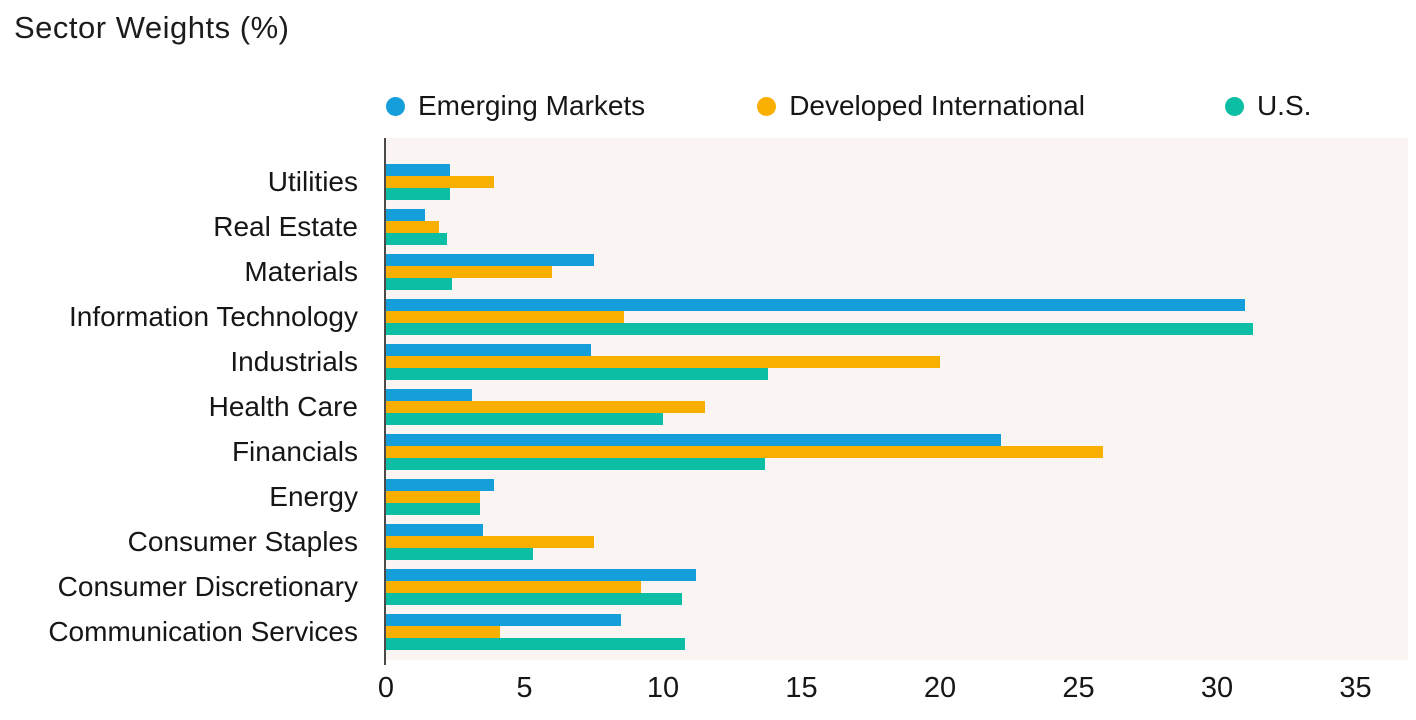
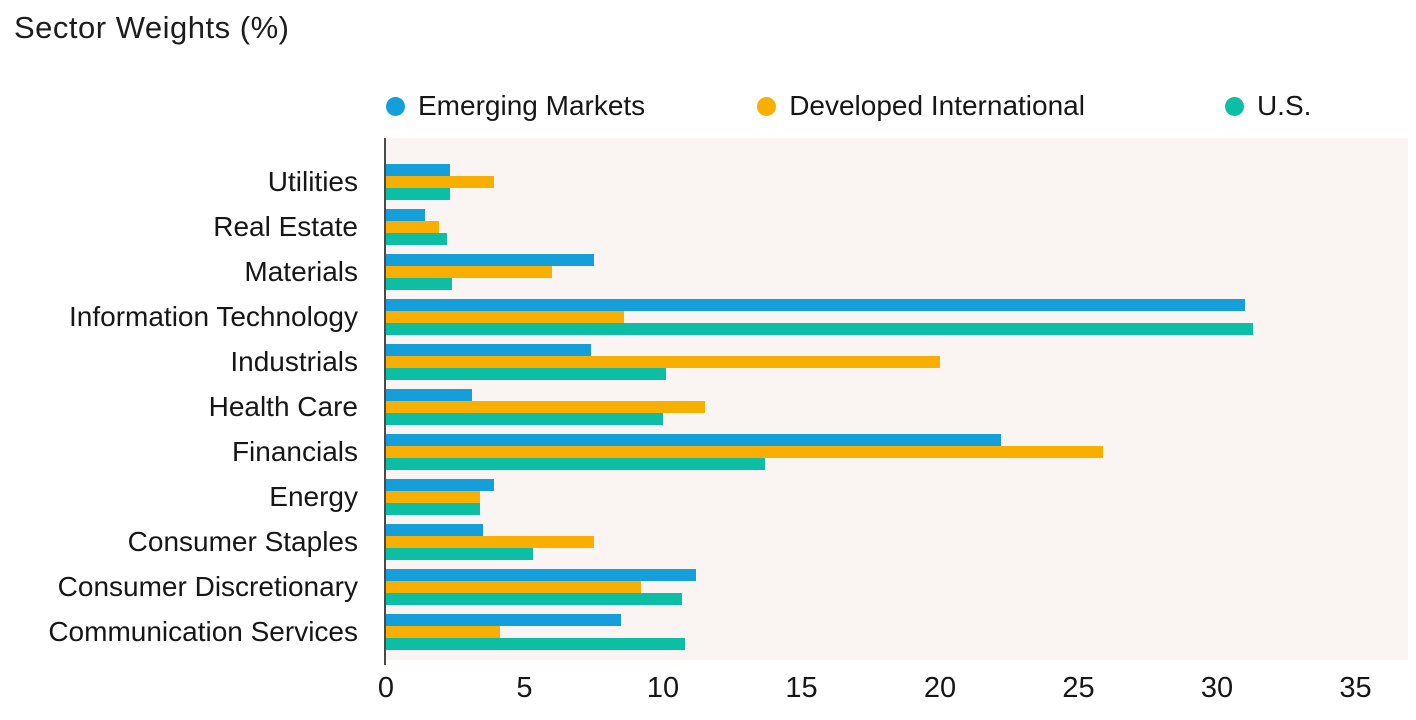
U.S./Industrials: 13.8 -> 10.1
